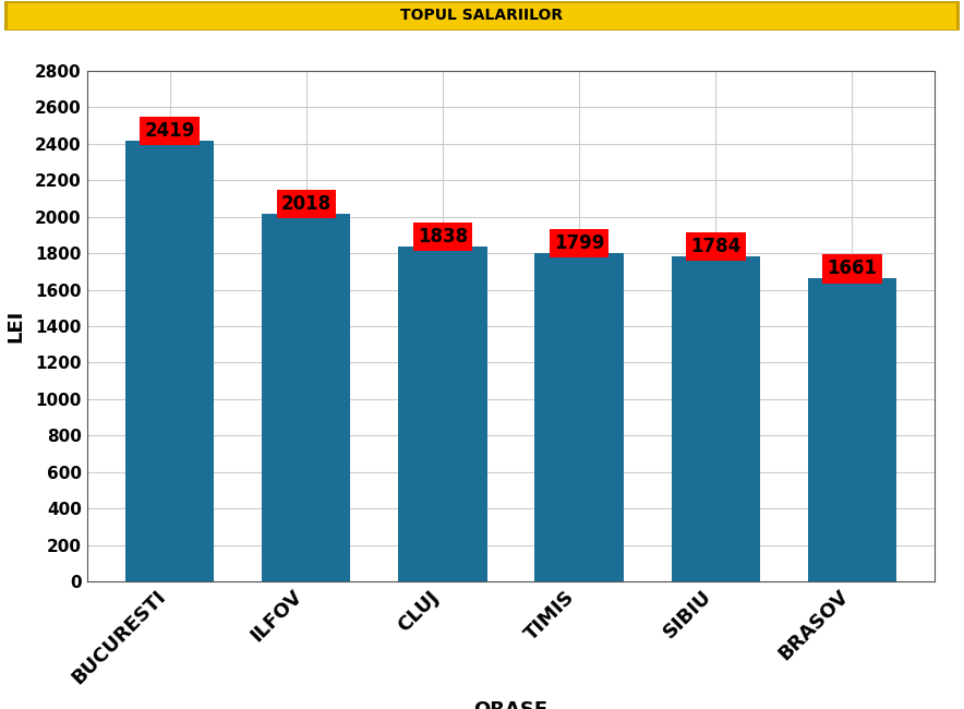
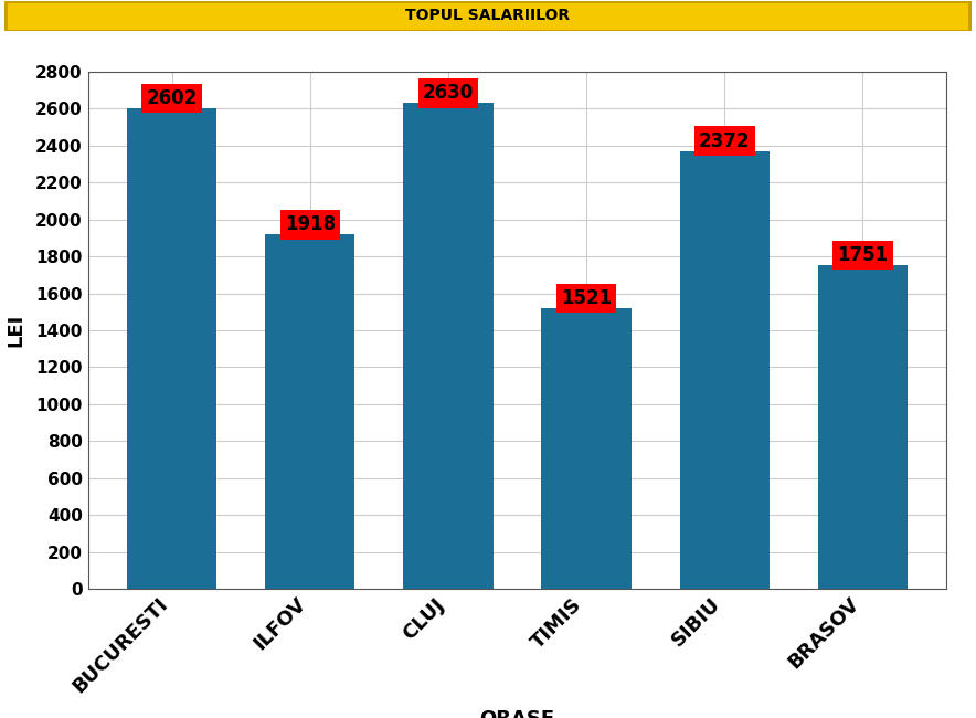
BUCURESTI: 2419 -> 2602
ILFOV: 2018 -> 1918
CLUJ: 1838 -> 2630
TIMIS: 1799 -> 1521
SIBIU: 1784 -> 2372
BRASOV: 1661 -> 1751
